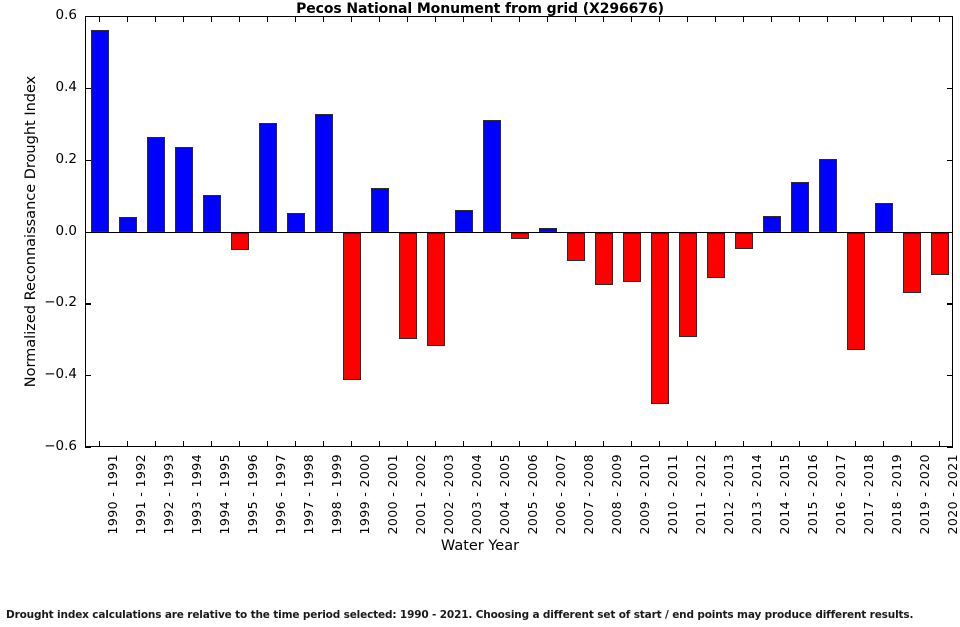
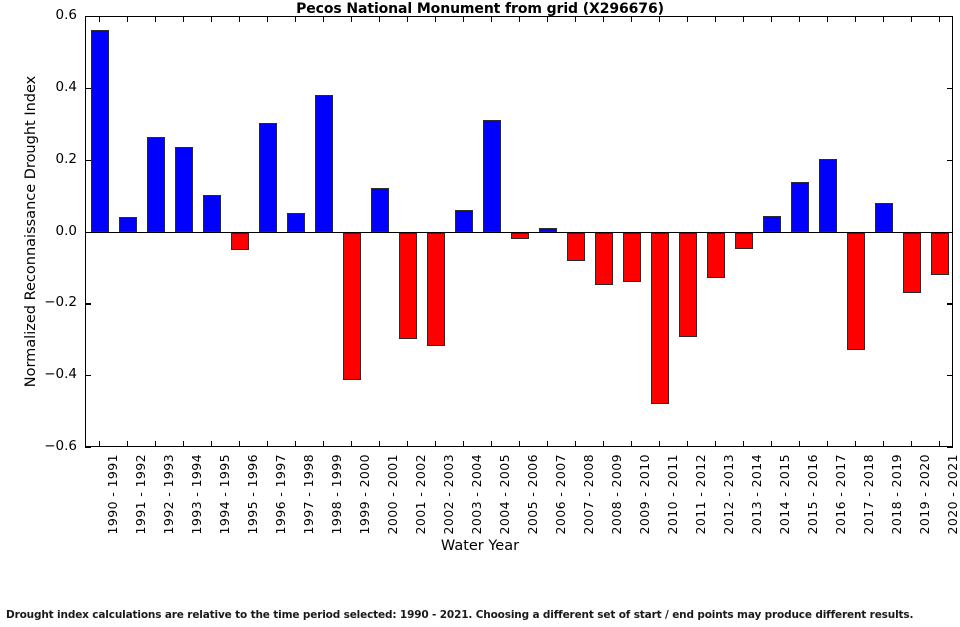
1998 - 1999: 0.33 -> 0.38
